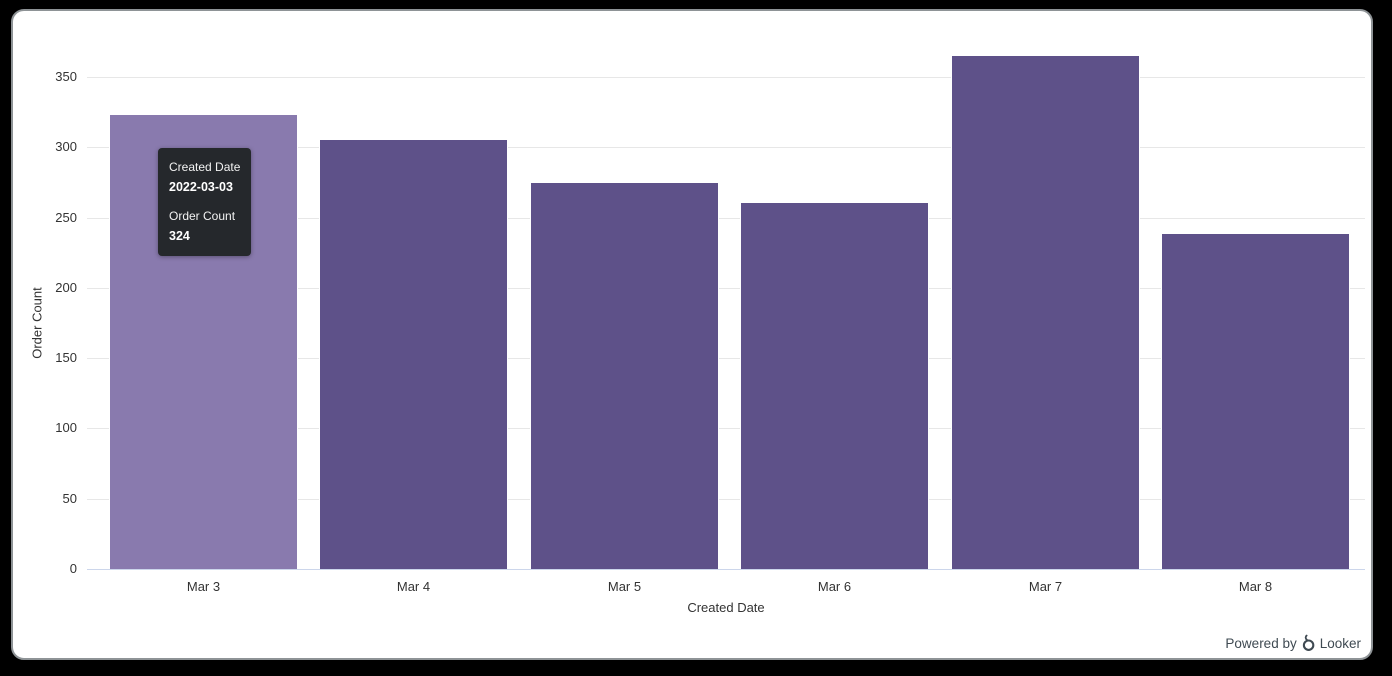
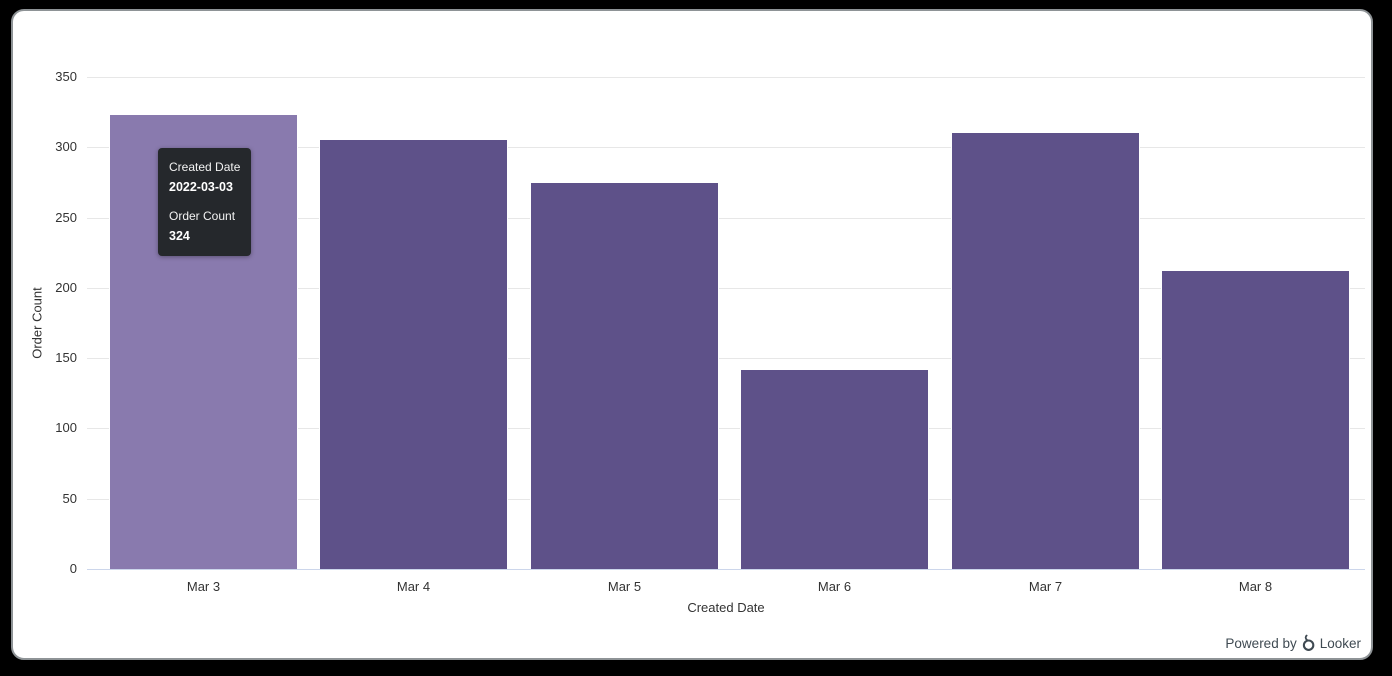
Mar 6: 261 -> 142
Mar 7: 366 -> 311
Mar 8: 239 -> 213
